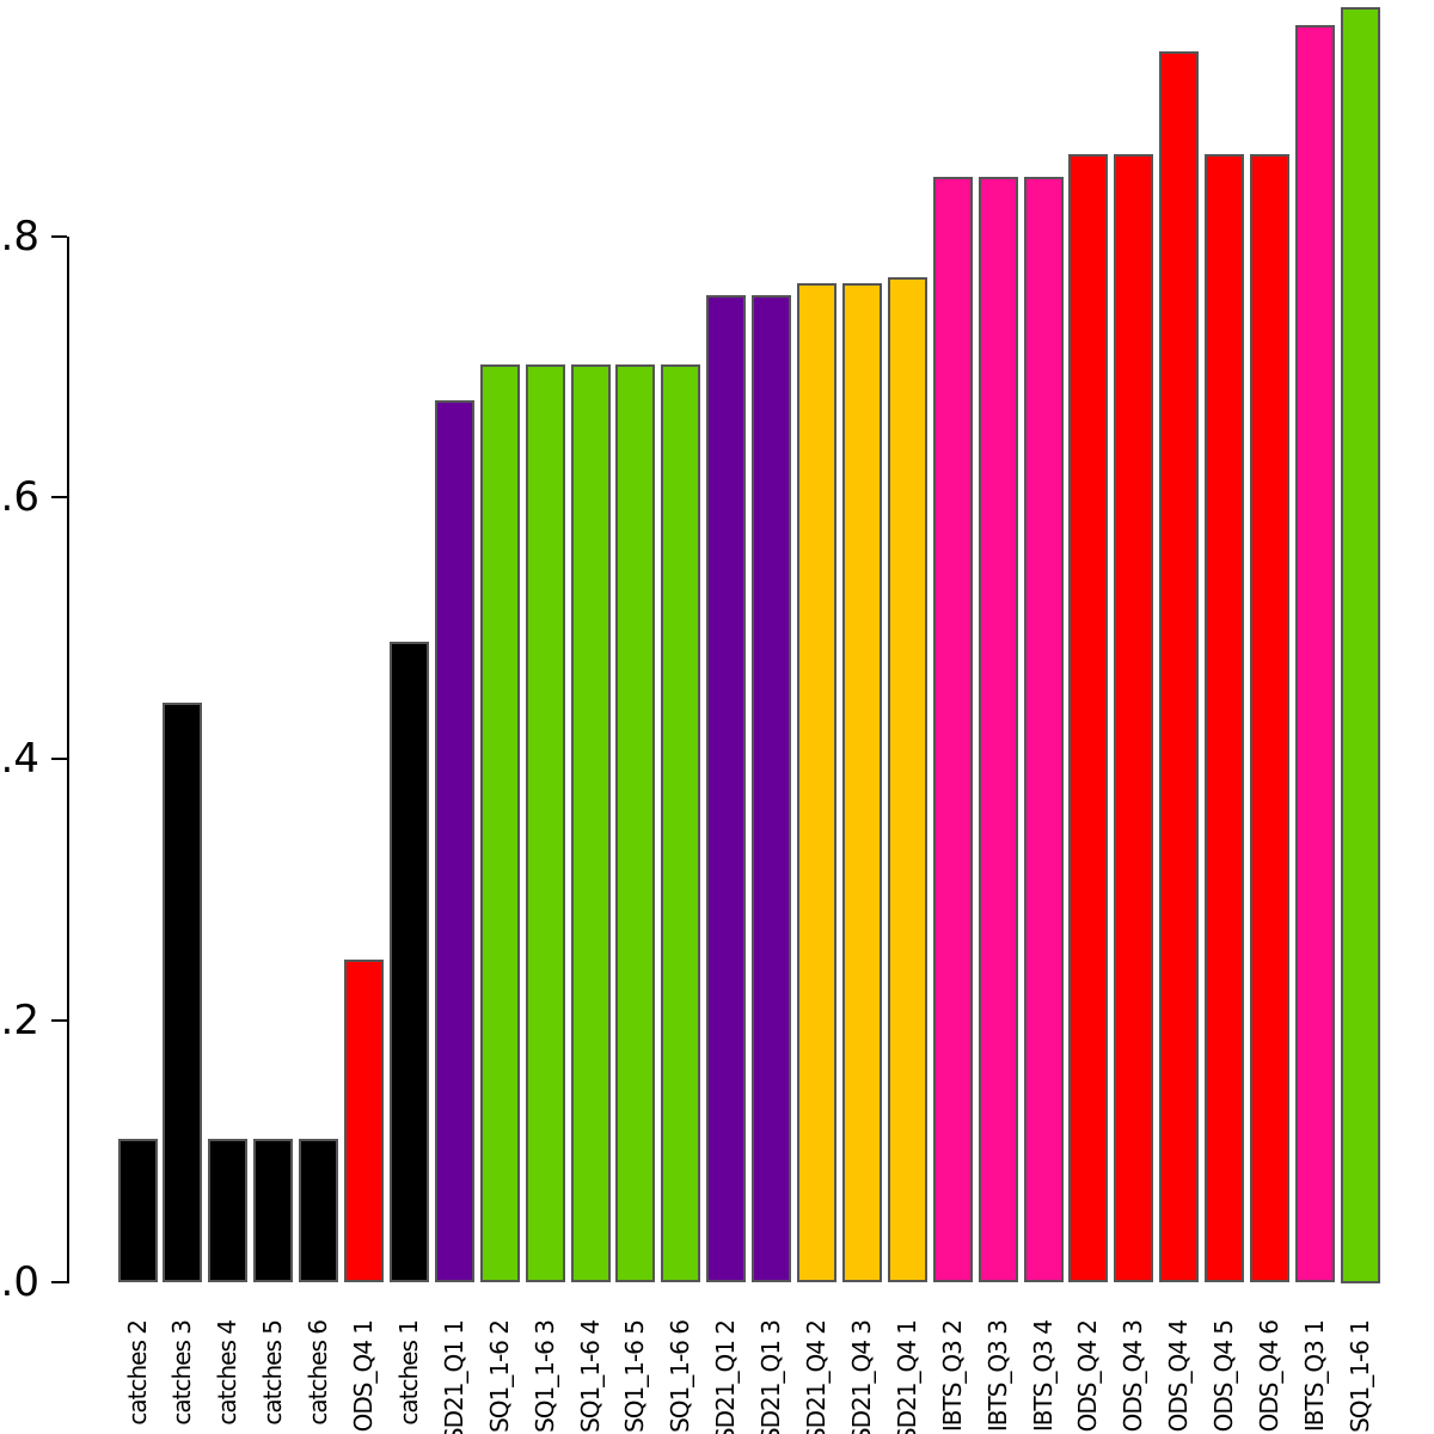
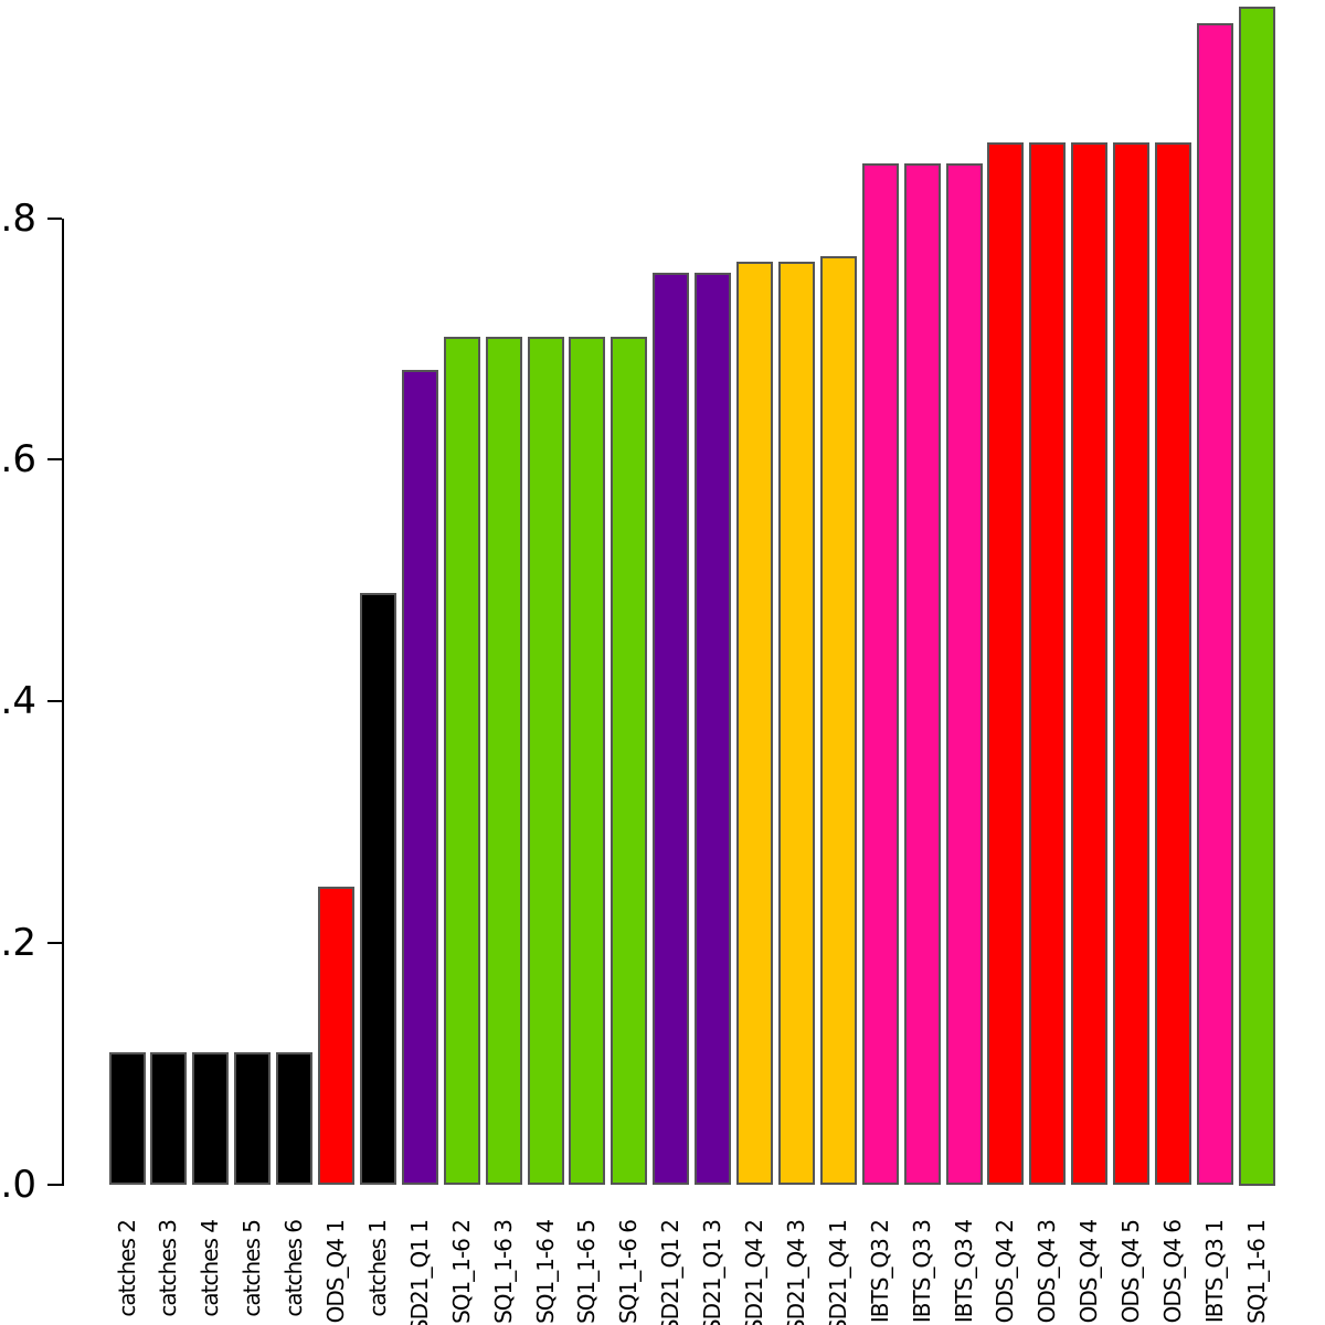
catches 3: 0.443 -> 0.110
ODS_Q4 4: 0.942 -> 0.863
